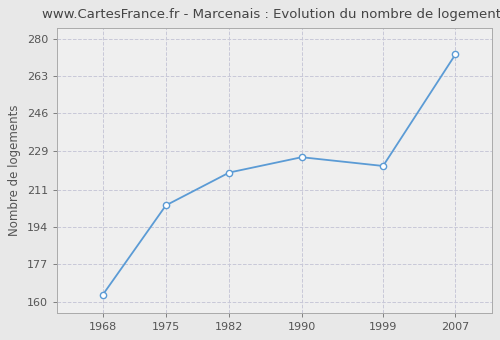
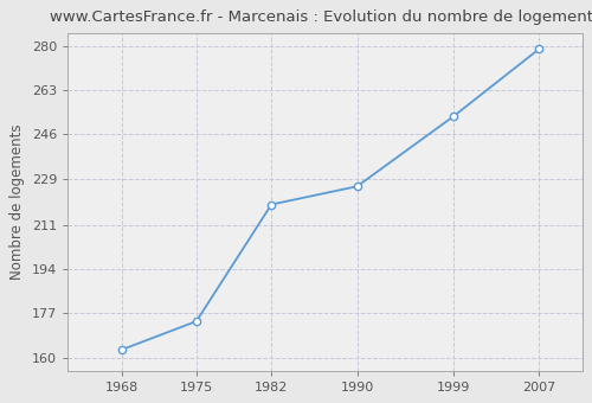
1975: 204 -> 174
1999: 222 -> 253
2007: 273 -> 279
